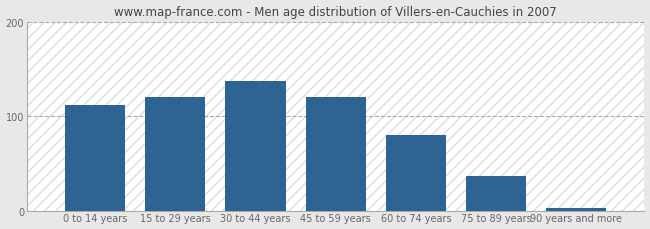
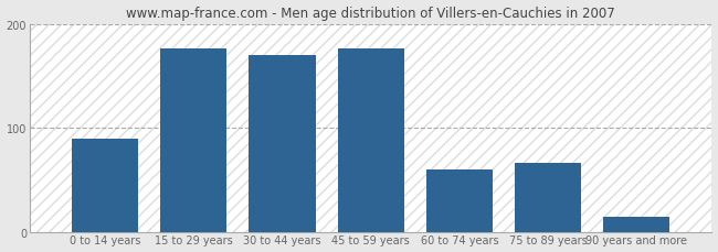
0 to 14 years: 112 -> 90
15 to 29 years: 120 -> 176
30 to 44 years: 137 -> 170
45 to 59 years: 120 -> 176
60 to 74 years: 80 -> 60
75 to 89 years: 37 -> 66
90 years and more: 3 -> 14
